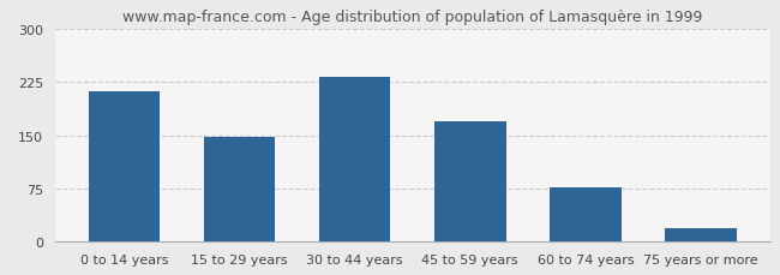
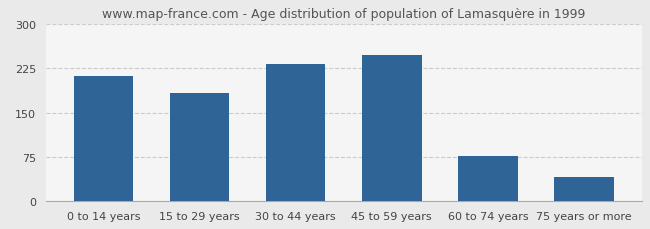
15 to 29 years: 148 -> 184
45 to 59 years: 170 -> 248
75 years or more: 18 -> 40
